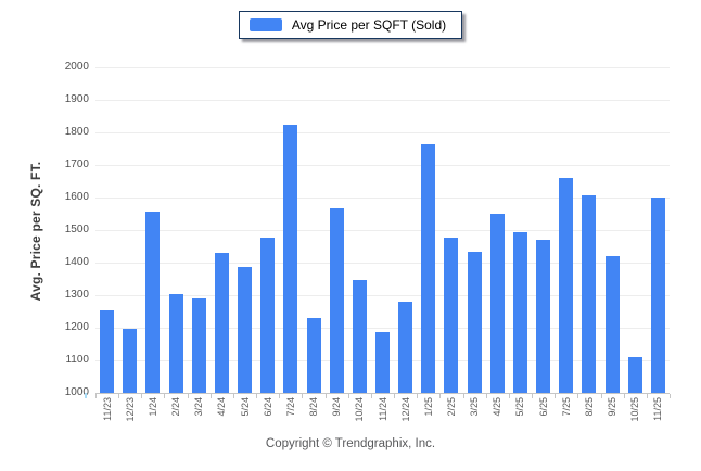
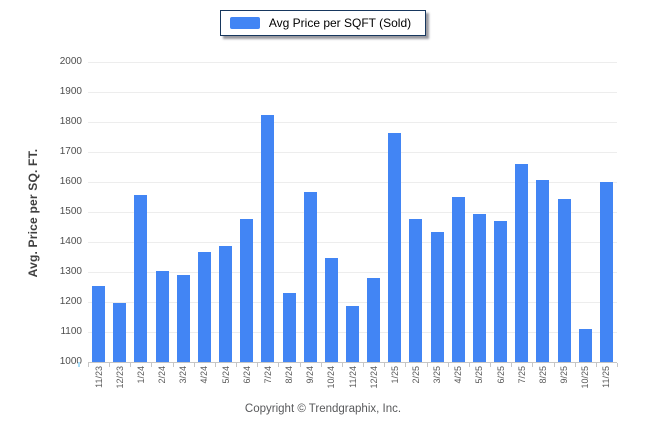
4/24: 1430 -> 1370
9/25: 1420 -> 1540
